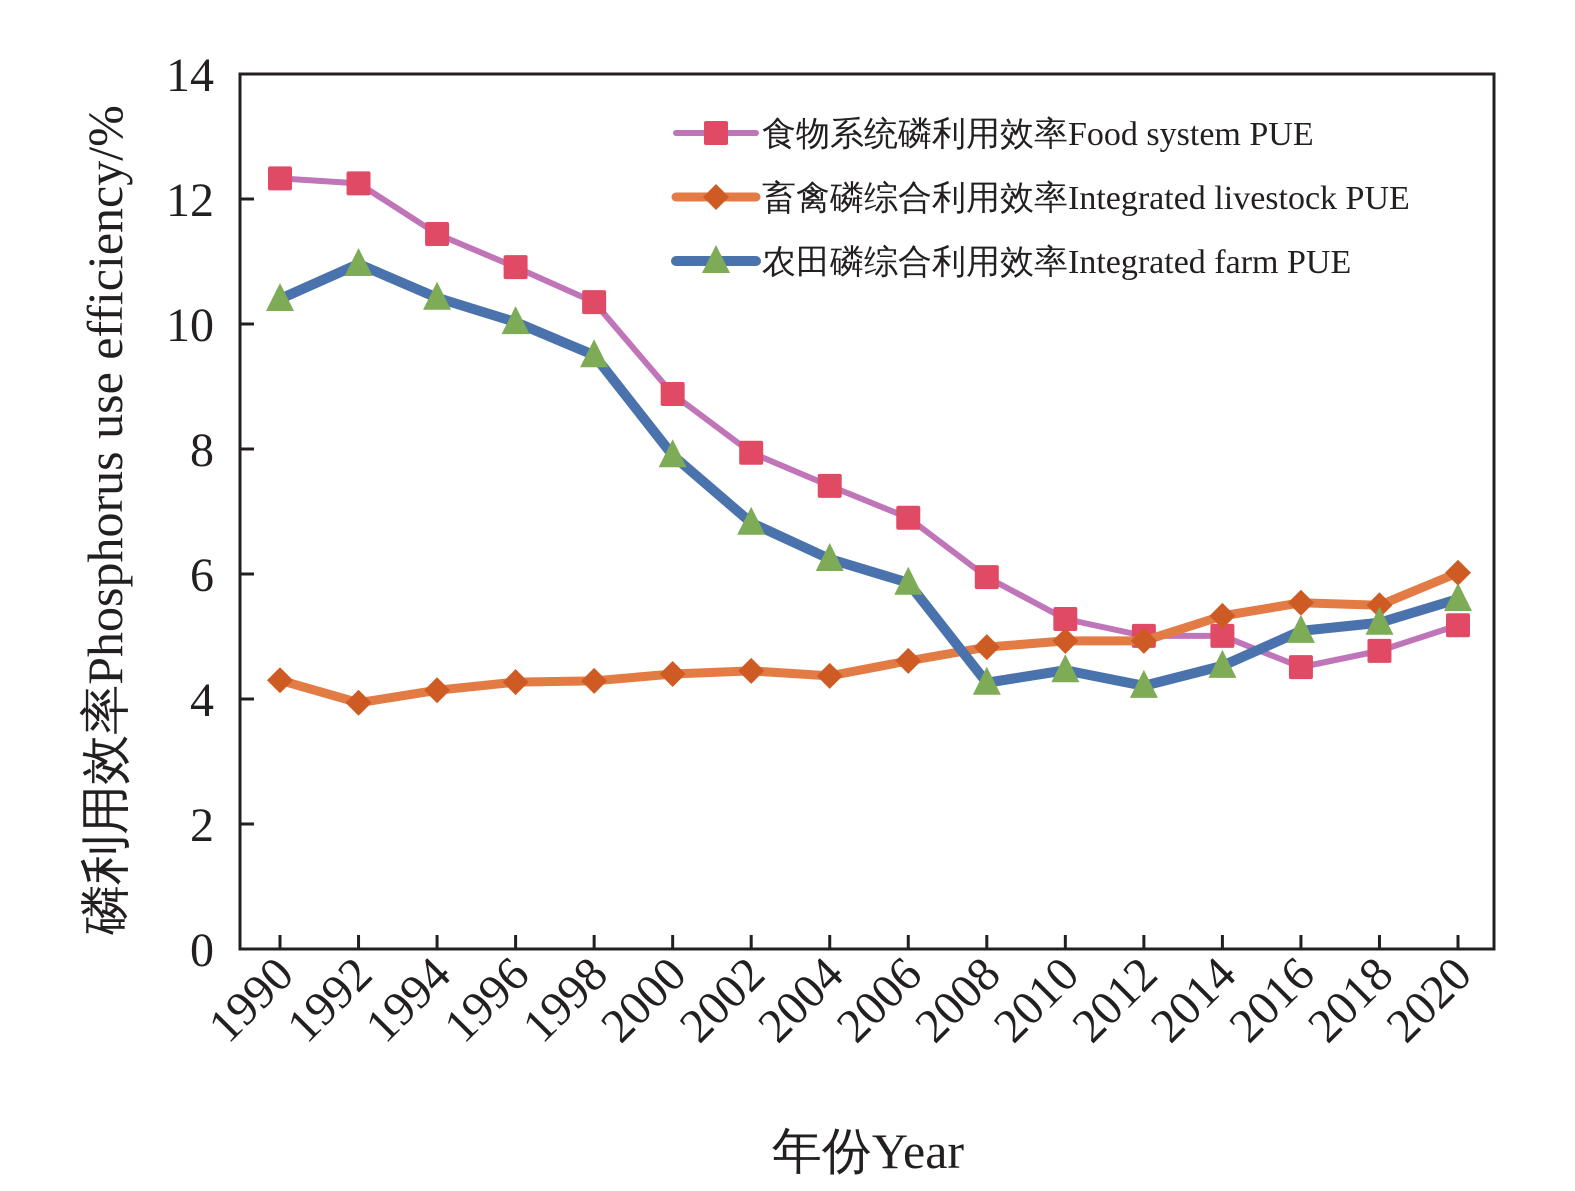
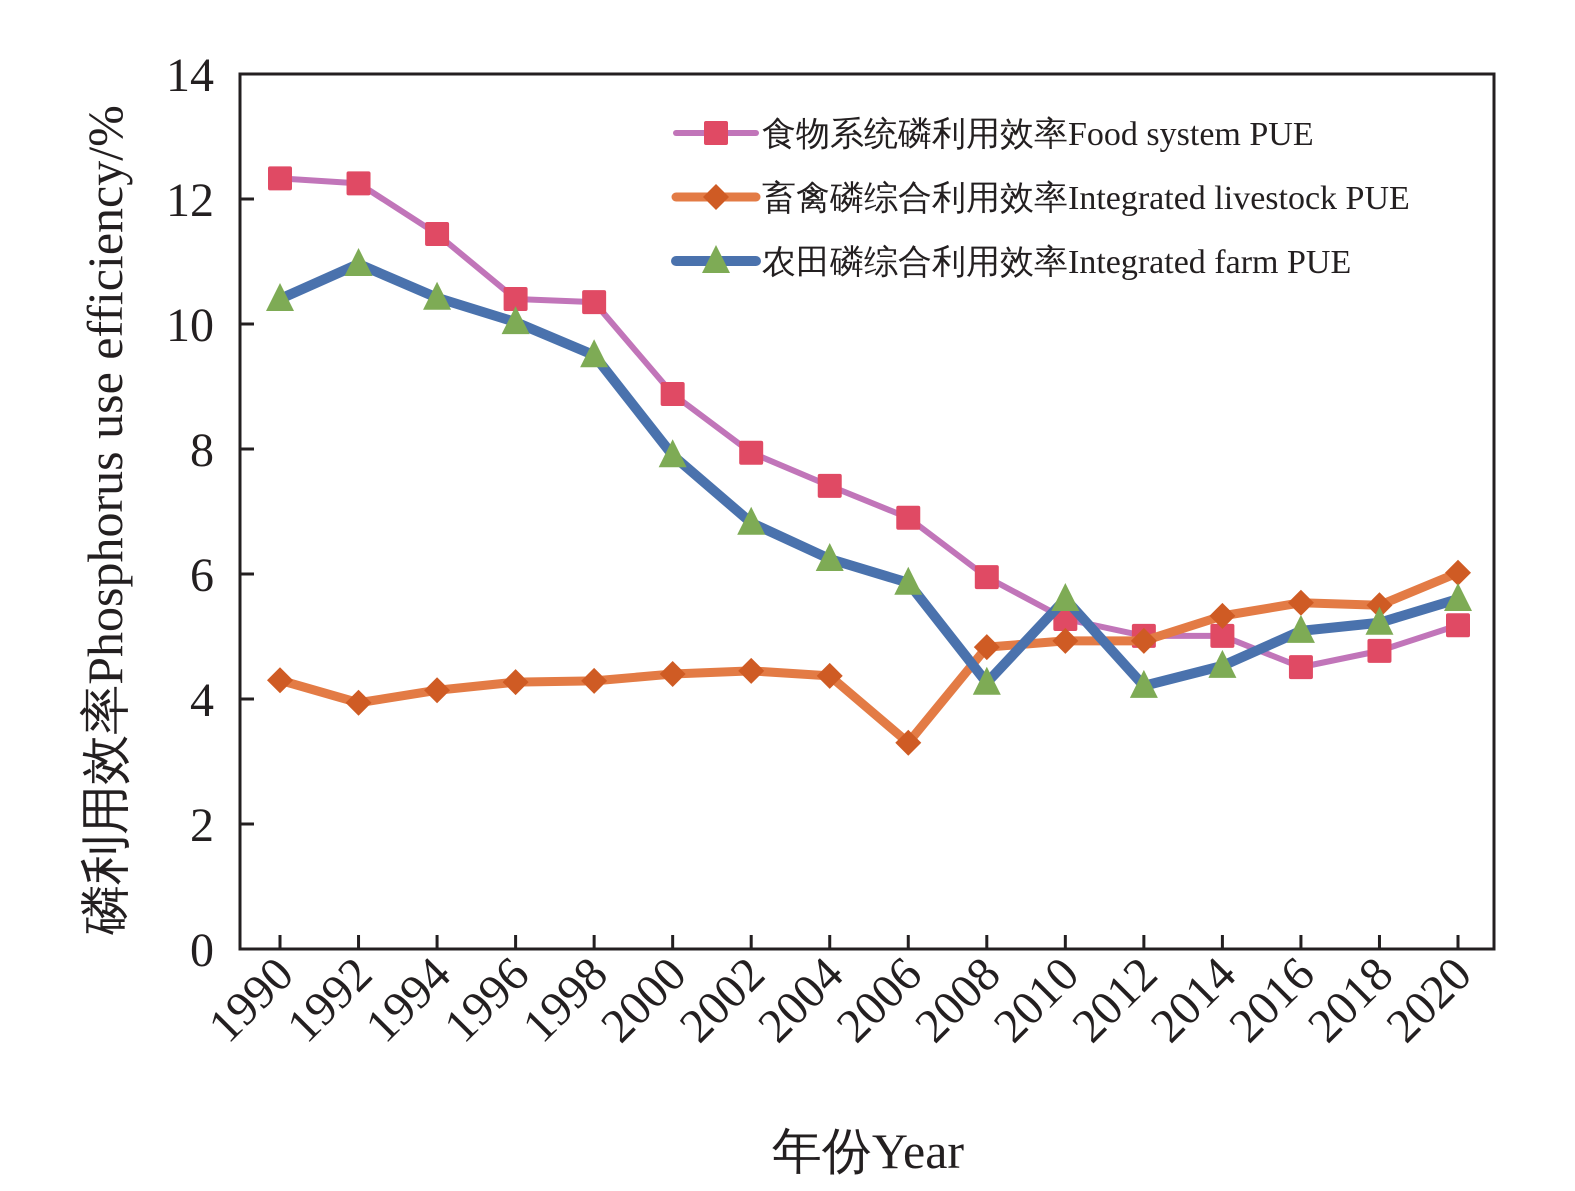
食物系统磷利用效率Food system PUE/1996: 10.9 -> 10.4
畜禽磷综合利用效率Integrated livestock PUE/2006: 4.6 -> 3.3
农田磷综合利用效率Integrated farm PUE/2010: 4.5 -> 5.6
